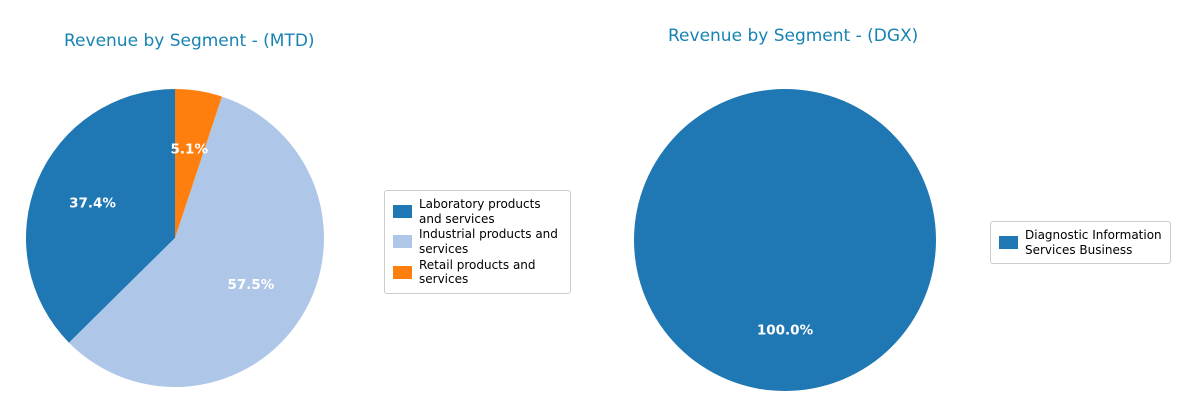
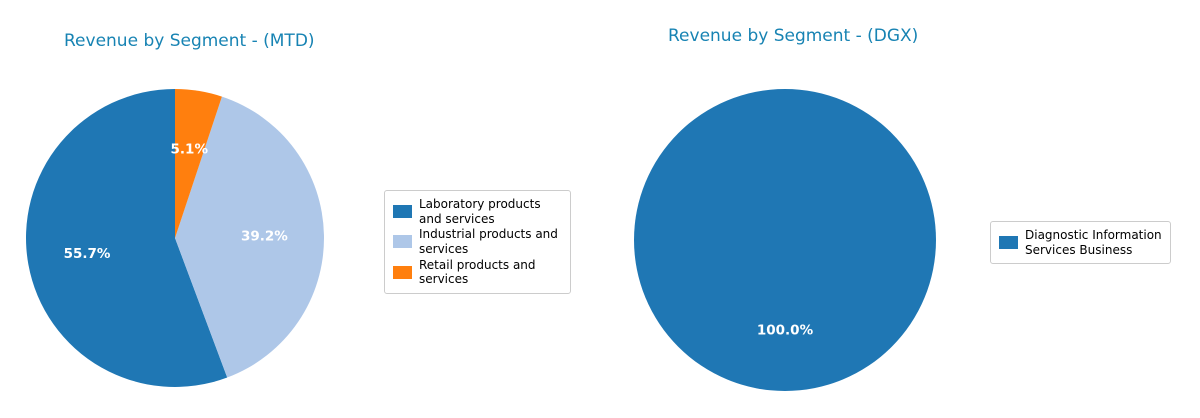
Revenue by Segment - (MTD)/Laboratory products and services: 37.4% -> 55.7%
Revenue by Segment - (MTD)/Industrial products and services: 57.5% -> 39.2%
